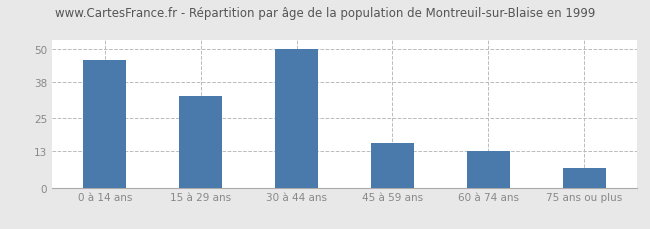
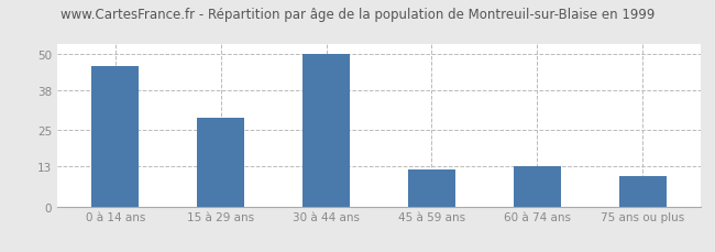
15 à 29 ans: 33 -> 29
45 à 59 ans: 16 -> 12
75 ans ou plus: 7 -> 10
